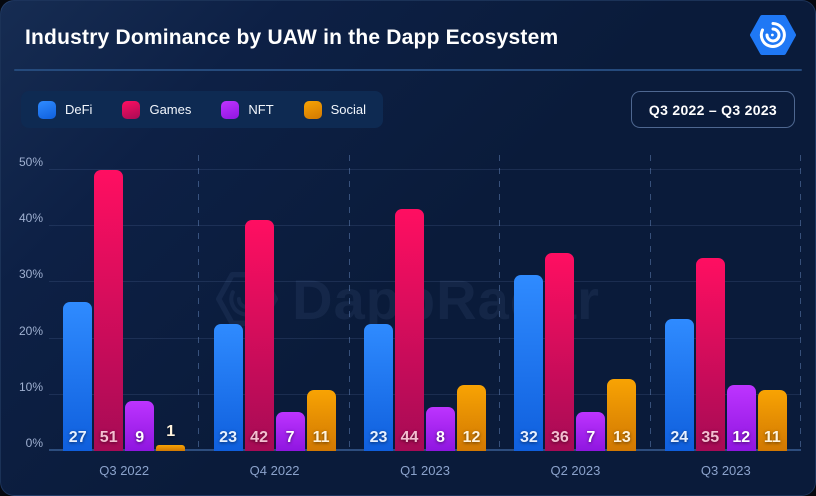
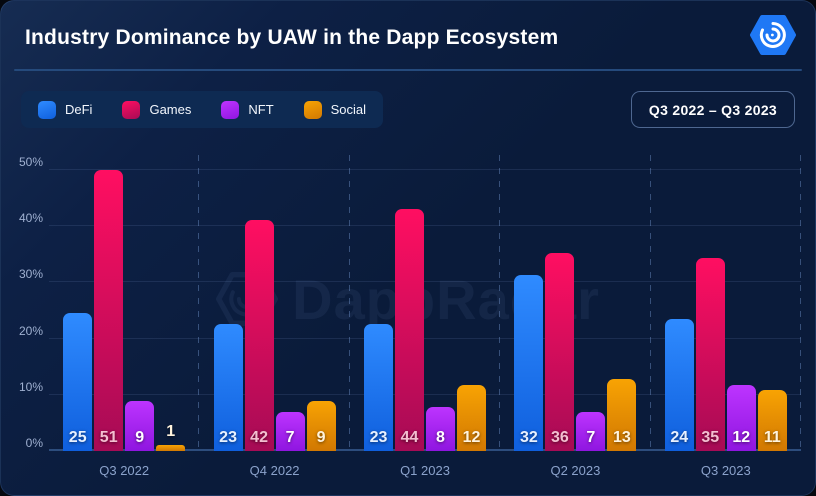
DeFi/Q3 2022: 27 -> 25
Social/Q4 2022: 11 -> 9
